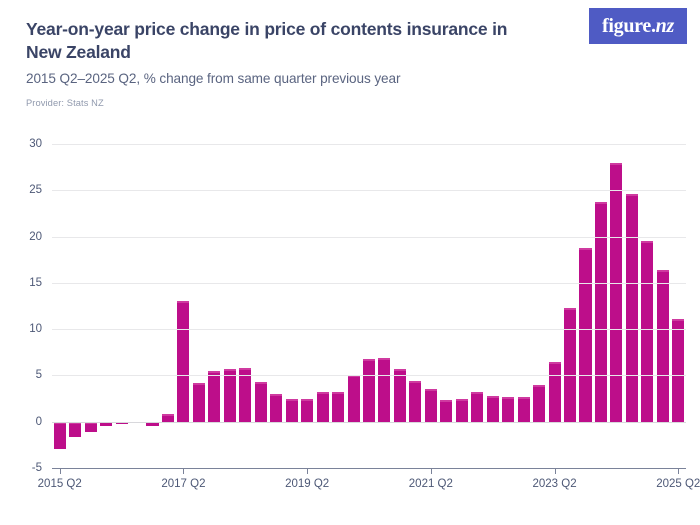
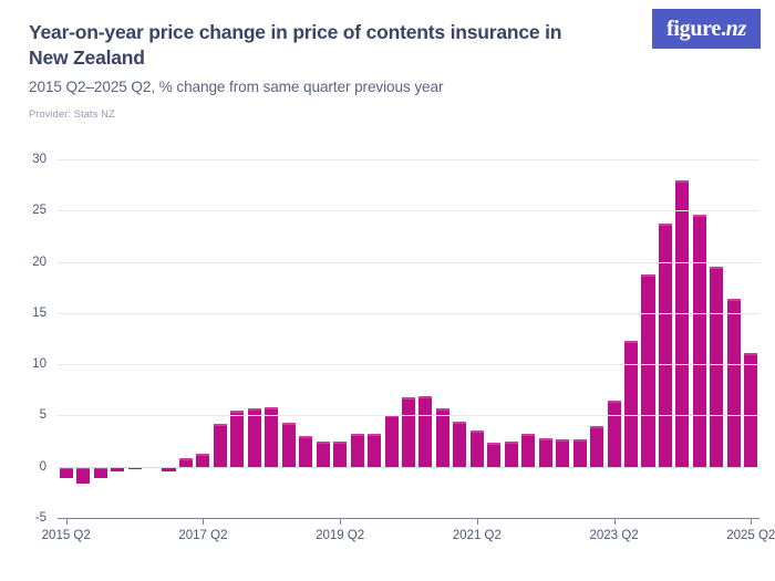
2015 Q2: -3 -> -1
2017 Q2: 13 -> 1
